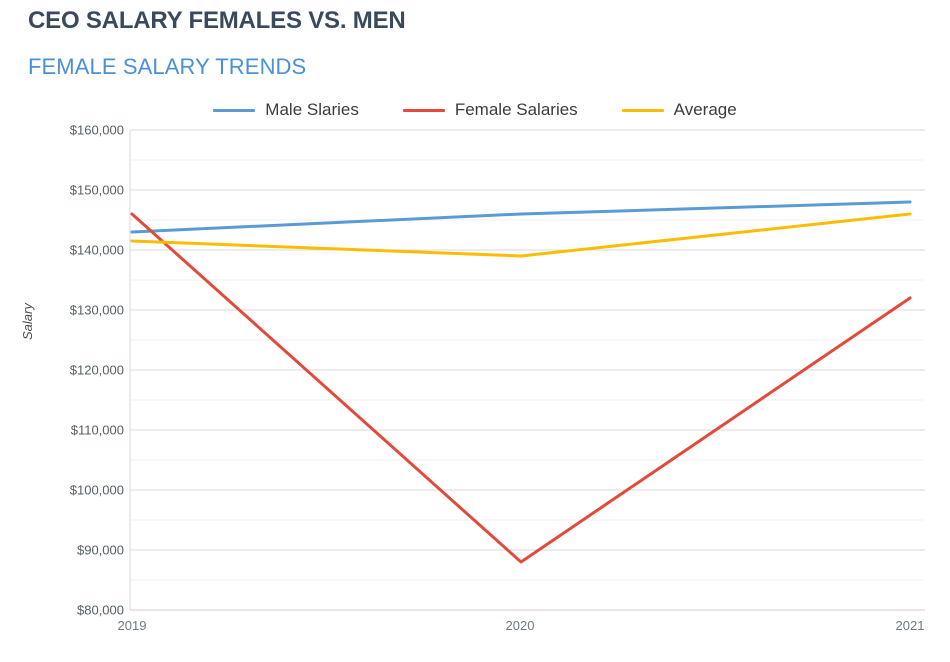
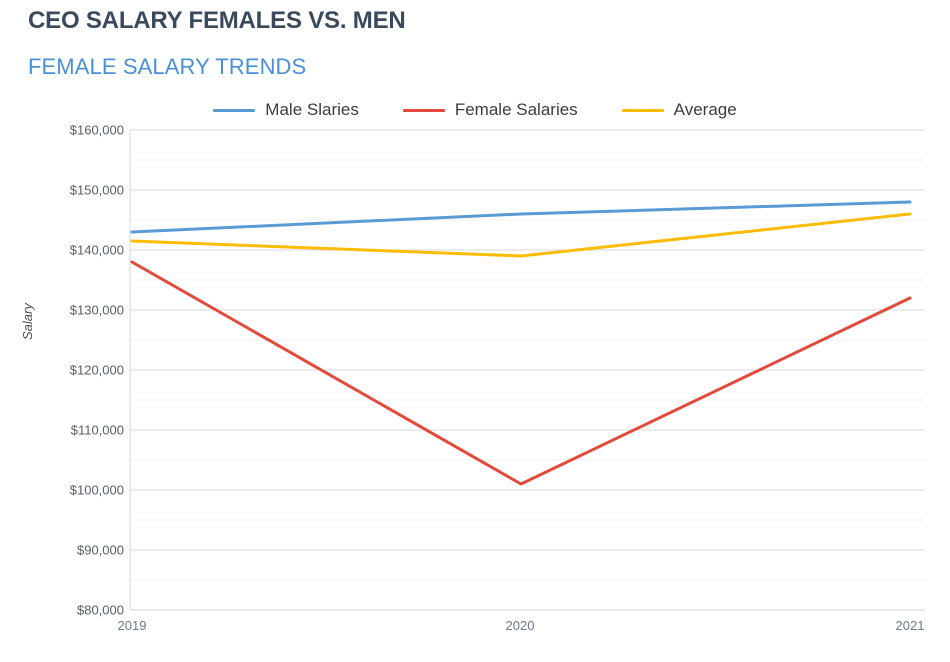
Female Salaries/2019: $146000 -> $138000
Female Salaries/2020: $88000 -> $101000
